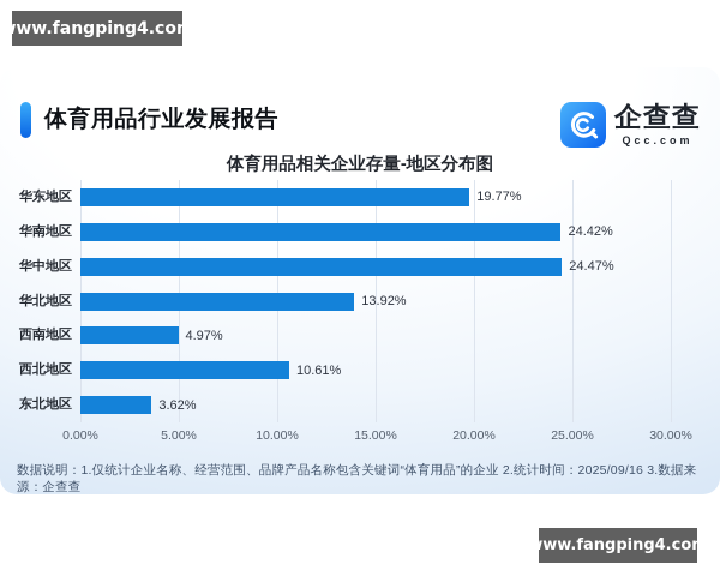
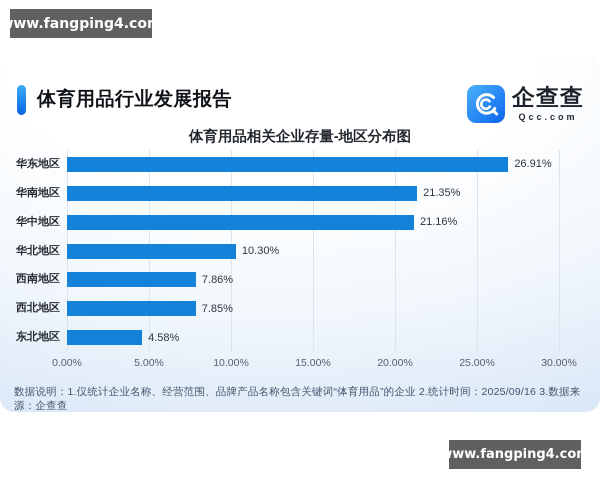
华东地区: 19.77% -> 26.91%
华南地区: 24.42% -> 21.35%
华中地区: 24.47% -> 21.16%
华北地区: 13.92% -> 10.30%
西南地区: 4.97% -> 7.86%
西北地区: 10.61% -> 7.85%
东北地区: 3.62% -> 4.58%
